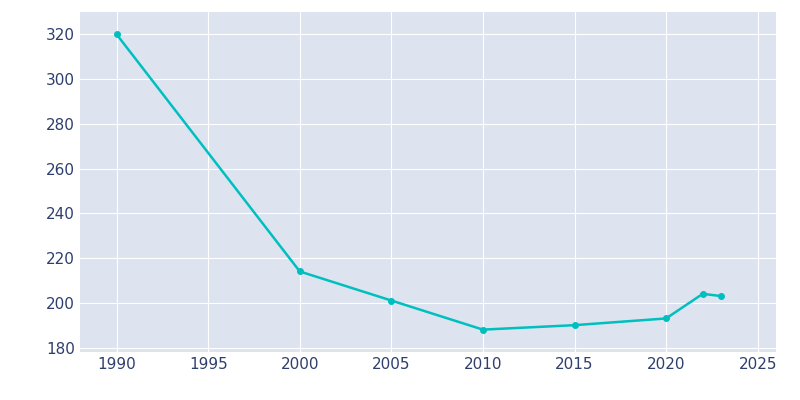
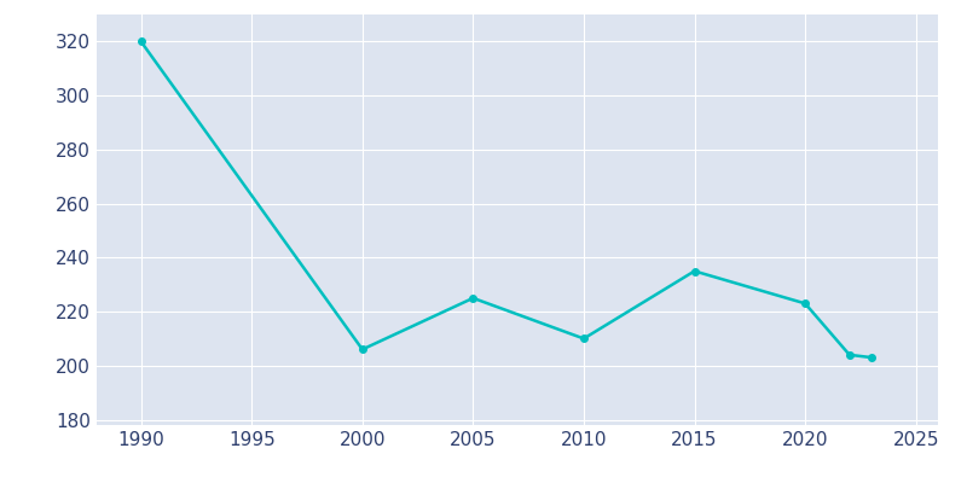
2000: 214 -> 206
2005: 201 -> 225
2010: 188 -> 210
2015: 190 -> 235
2020: 193 -> 223
